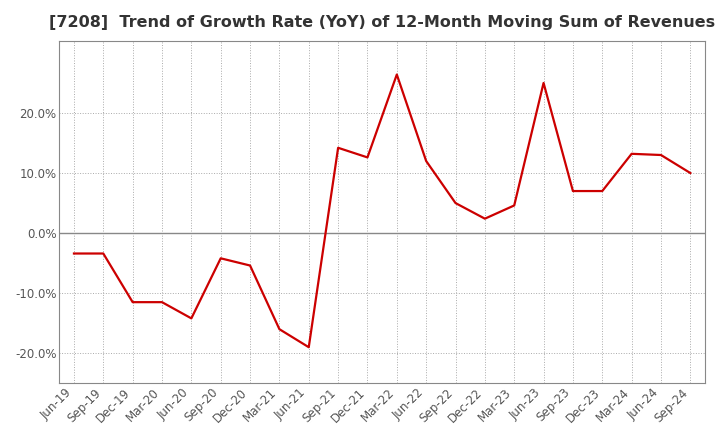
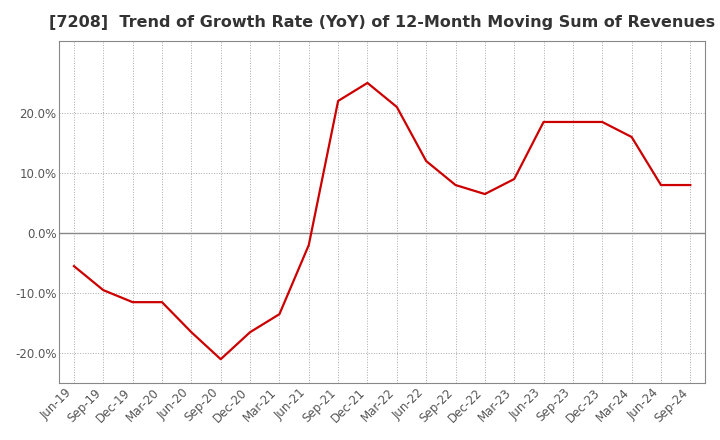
Jun-19: -3.4% -> -5.5%
Sep-19: -3.4% -> -9.5%
Jun-20: -14.2% -> -16.5%
Sep-20: -4.2% -> -21.0%
Dec-20: -5.4% -> -16.5%
Mar-21: -16.0% -> -13.5%
Jun-21: -19.0% -> -2.0%
Sep-21: 14.2% -> 22.0%
Dec-21: 12.6% -> 25.0%
Mar-22: 26.4% -> 21.0%
Sep-22: 5.0% -> 8.0%
Dec-22: 2.4% -> 6.5%
Mar-23: 4.6% -> 9.0%
Jun-23: 25.0% -> 18.5%
Sep-23: 7.0% -> 18.5%
Dec-23: 7.0% -> 18.5%
Mar-24: 13.2% -> 16.0%
Jun-24: 13.0% -> 8.0%
Sep-24: 10.0% -> 8.0%
